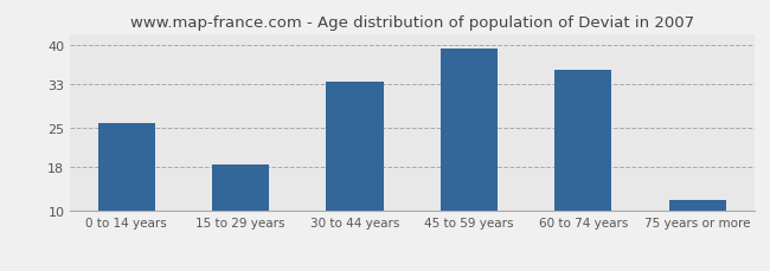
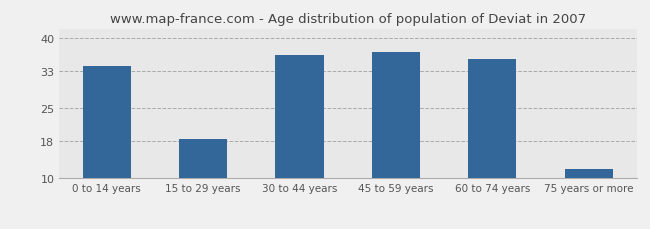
0 to 14 years: 26.0 -> 34.0
30 to 44 years: 33.5 -> 36.5
45 to 59 years: 39.5 -> 37.0
